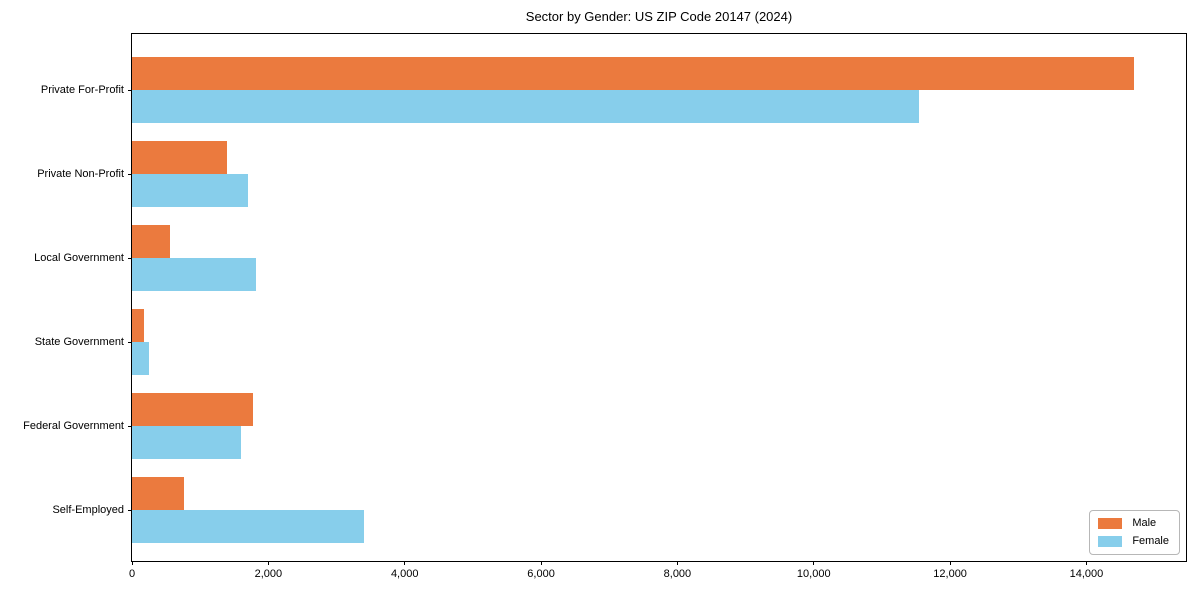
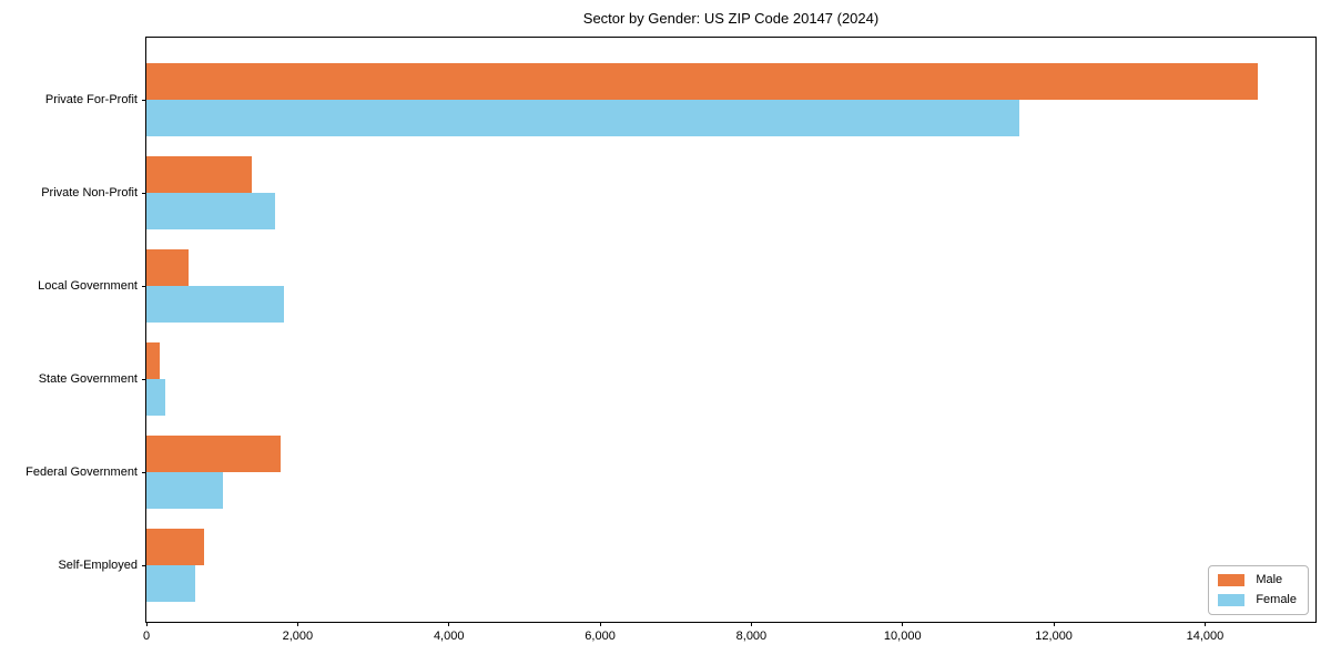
Female/Federal Government: 1600 -> 1000
Female/Self-Employed: 3400 -> 600
